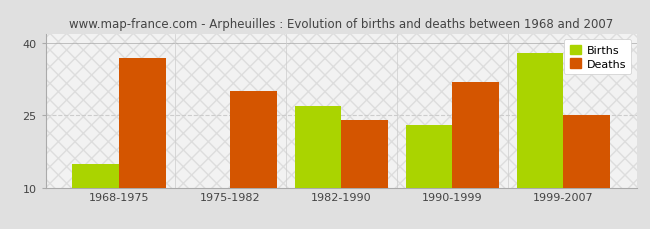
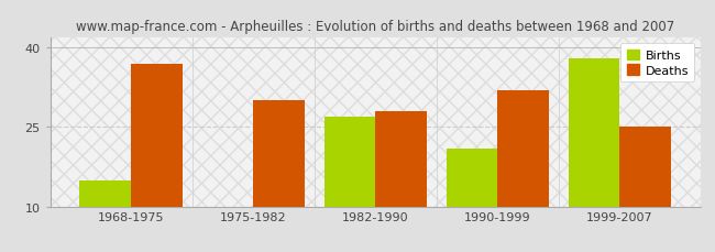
Deaths/1982-1990: 24 -> 28
Births/1990-1999: 23 -> 21
